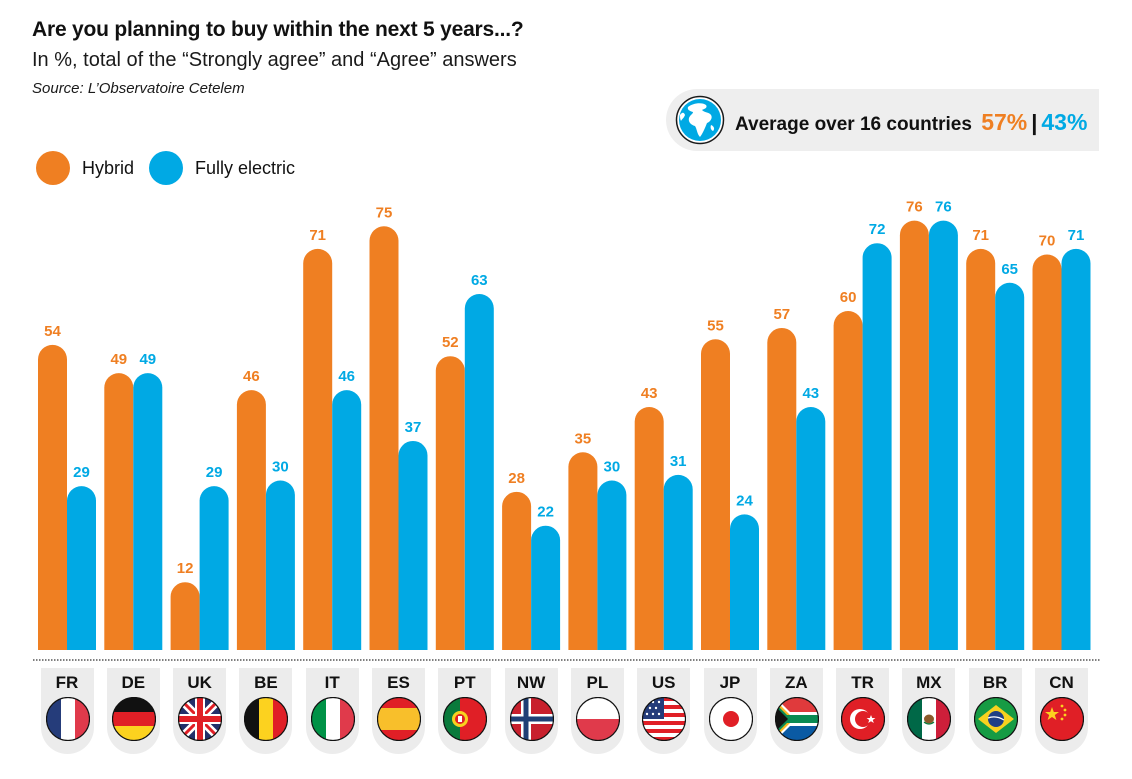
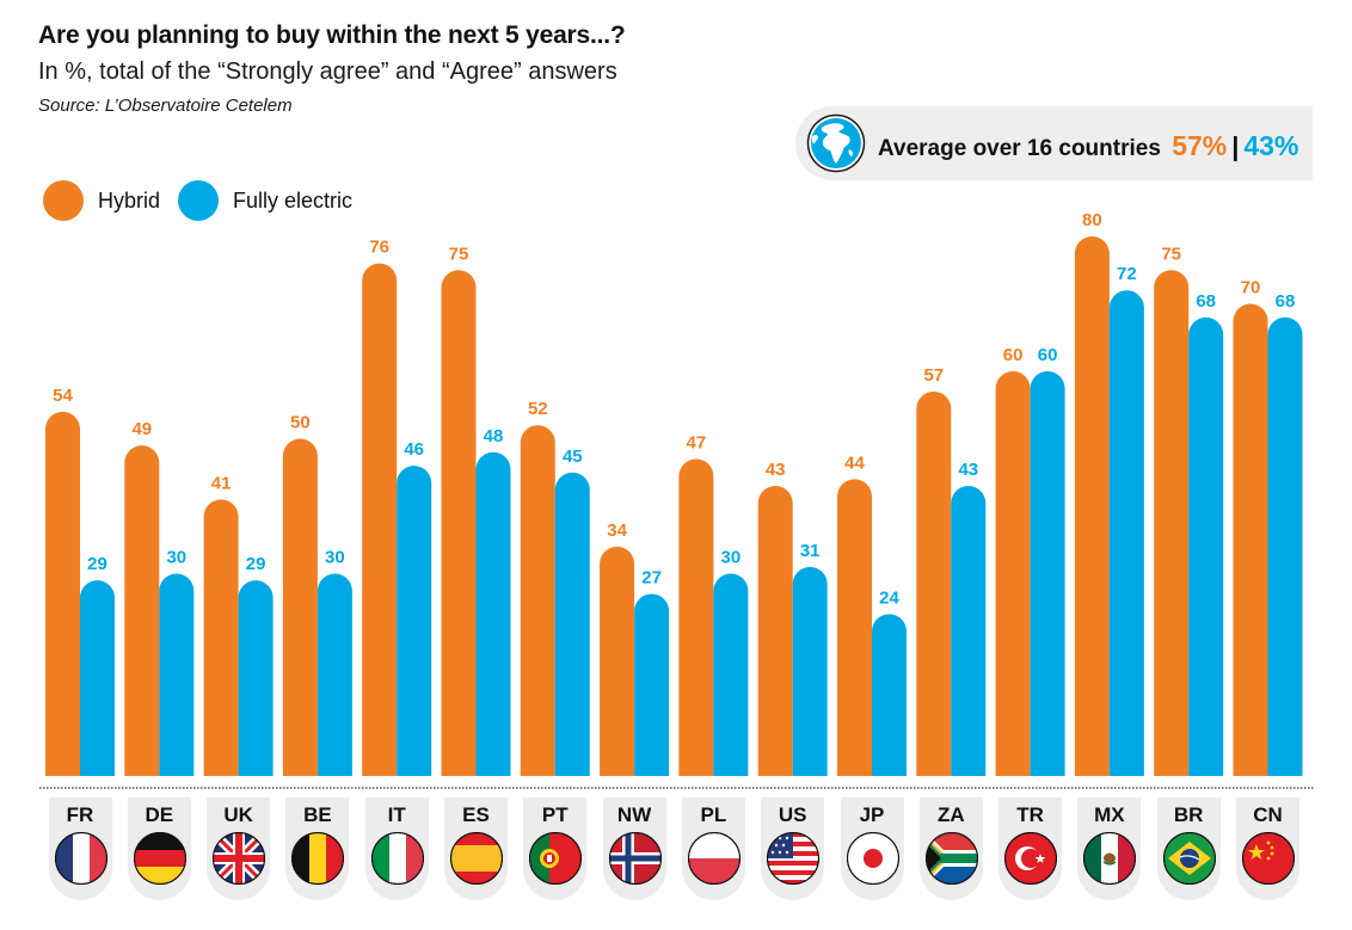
Fully electric/DE: 49 -> 30
Hybrid/UK: 12 -> 41
Hybrid/BE: 46 -> 50
Hybrid/IT: 71 -> 76
Fully electric/ES: 37 -> 48
Fully electric/PT: 63 -> 45
Hybrid/NW: 28 -> 34
Fully electric/NW: 22 -> 27
Hybrid/PL: 35 -> 47
Hybrid/JP: 55 -> 44
Fully electric/TR: 72 -> 60
Hybrid/MX: 76 -> 80
Fully electric/MX: 76 -> 72
Hybrid/BR: 71 -> 75
Fully electric/BR: 65 -> 68
Fully electric/CN: 71 -> 68
